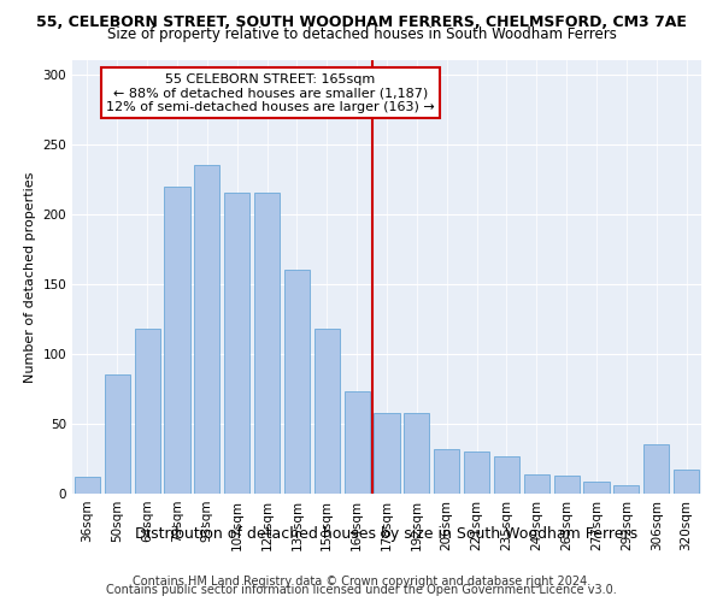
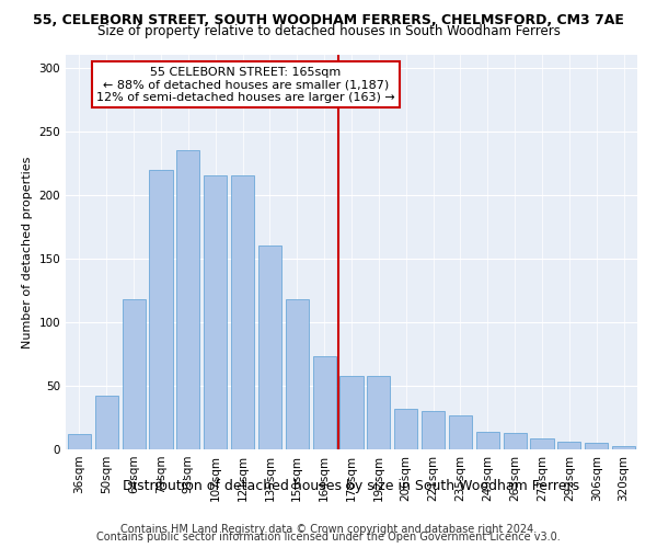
50sqm: 85 -> 42
306sqm: 35 -> 5
320sqm: 17 -> 3
